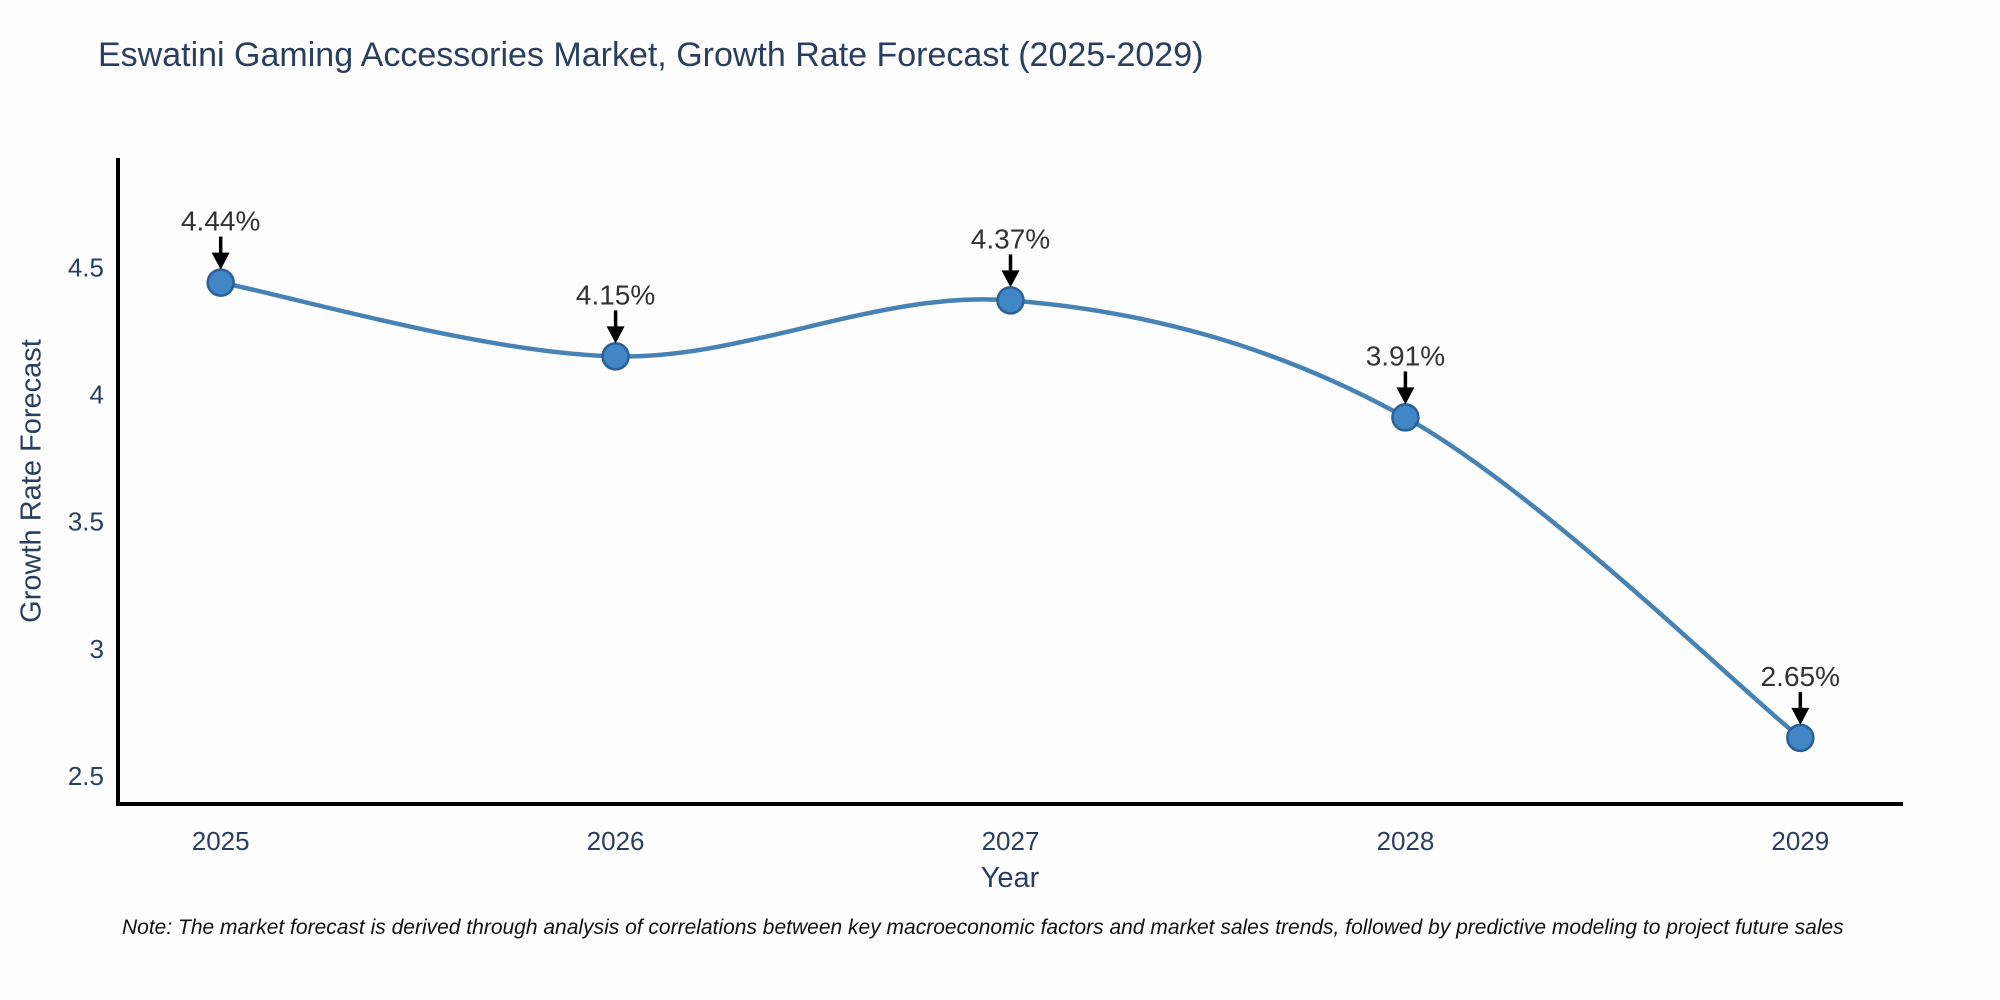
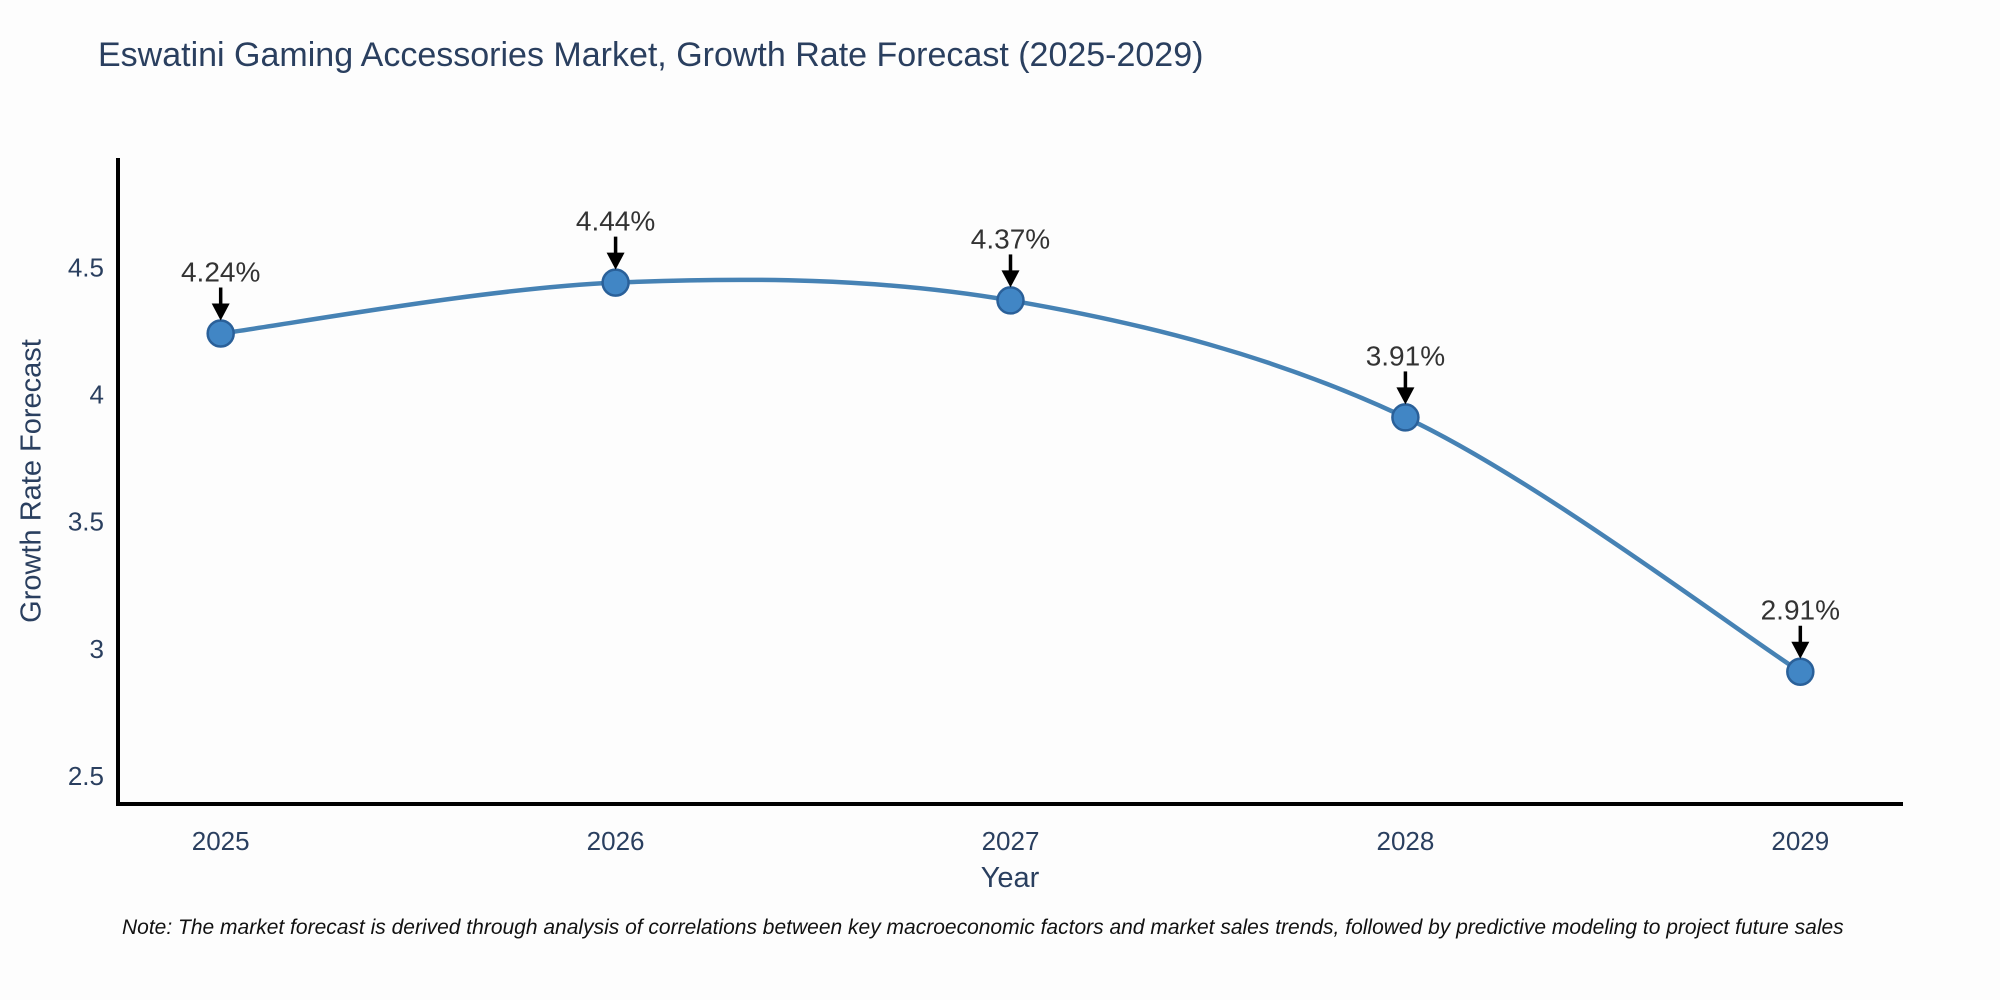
2025: 4.44% -> 4.24%
2026: 4.15% -> 4.44%
2029: 2.65% -> 2.91%
